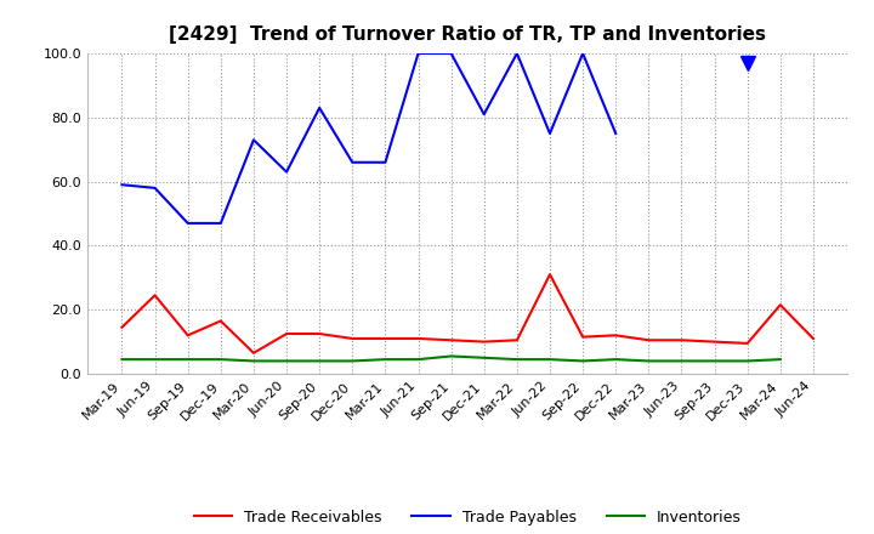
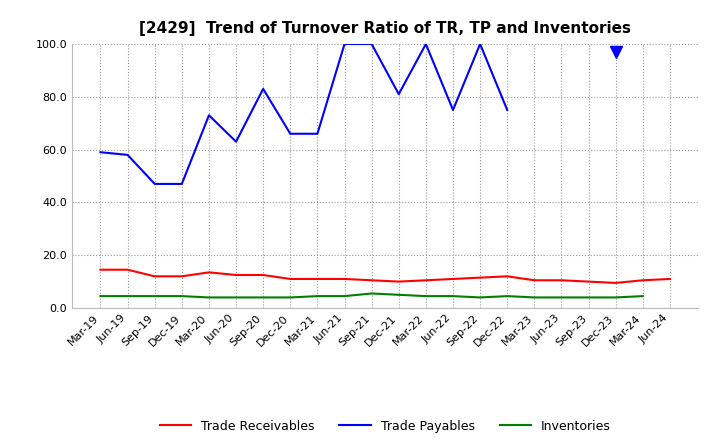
Trade Receivables/Jun-19: 24.5 -> 14.5
Trade Receivables/Dec-19: 16.5 -> 12.0
Trade Receivables/Mar-20: 6.5 -> 13.5
Trade Receivables/Jun-22: 31.0 -> 11.0
Trade Receivables/Mar-24: 21.5 -> 10.5
